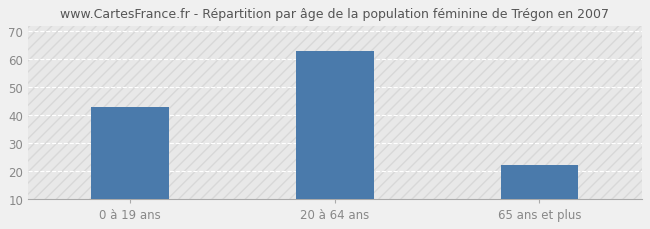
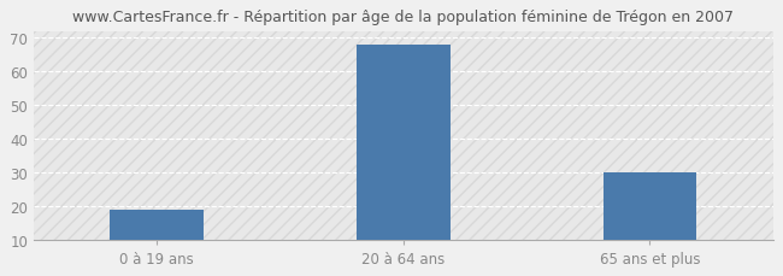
0 à 19 ans: 43 -> 19
20 à 64 ans: 63 -> 68
65 ans et plus: 22 -> 30
